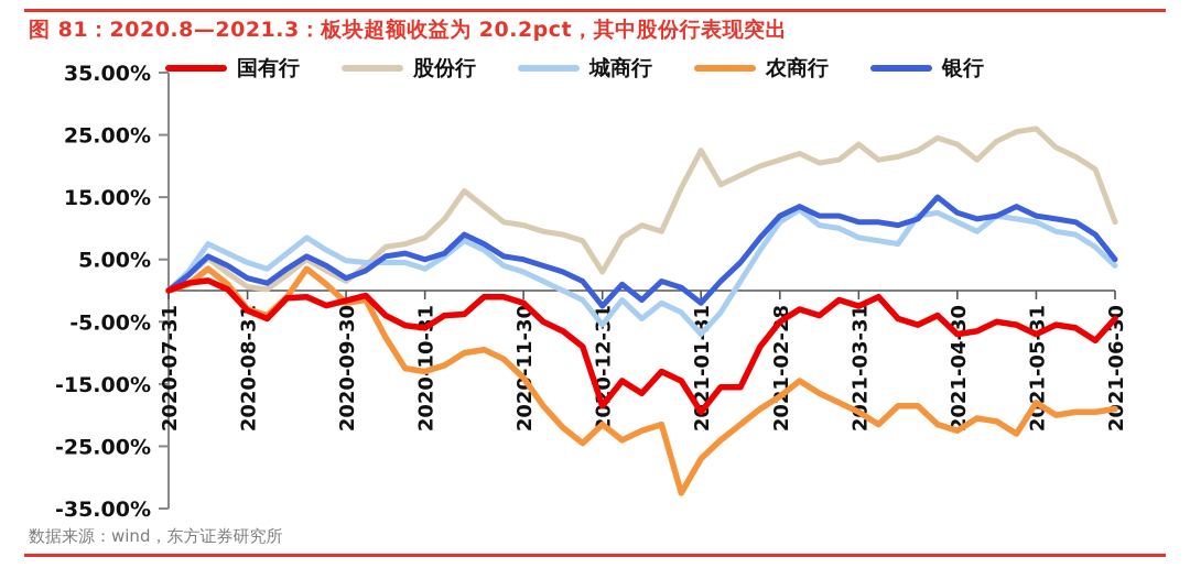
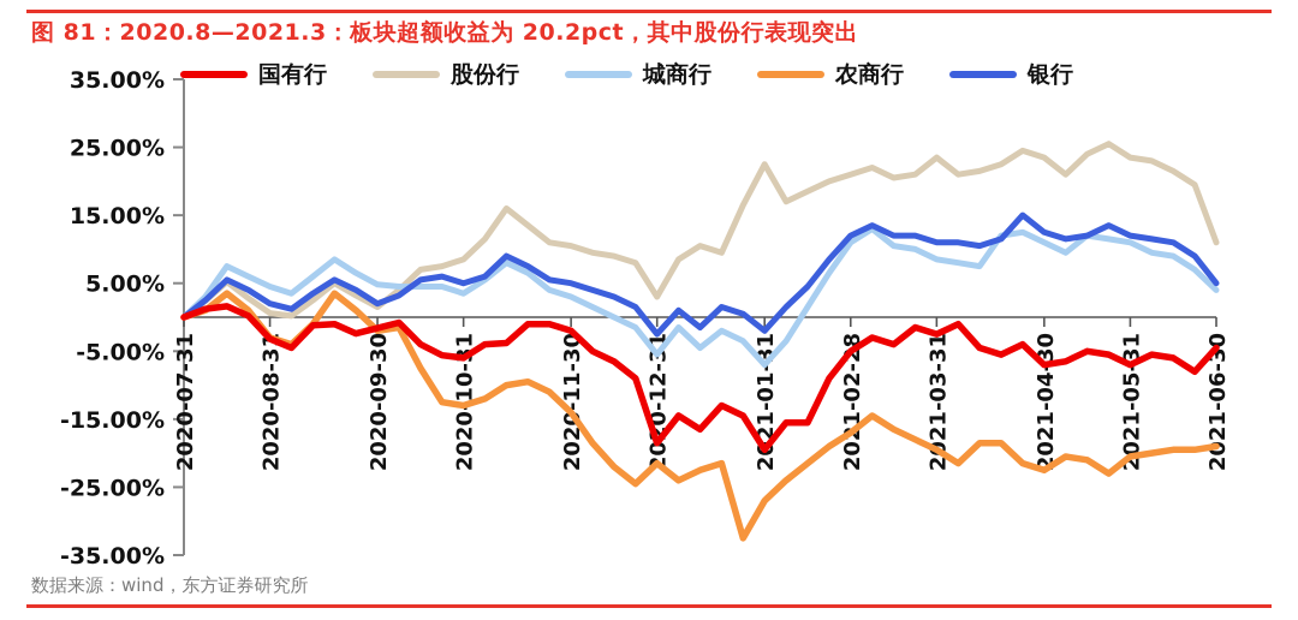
股份行/2021-05-31: 26% -> 24%
农商行/2021-05-31: -18% -> -20%
